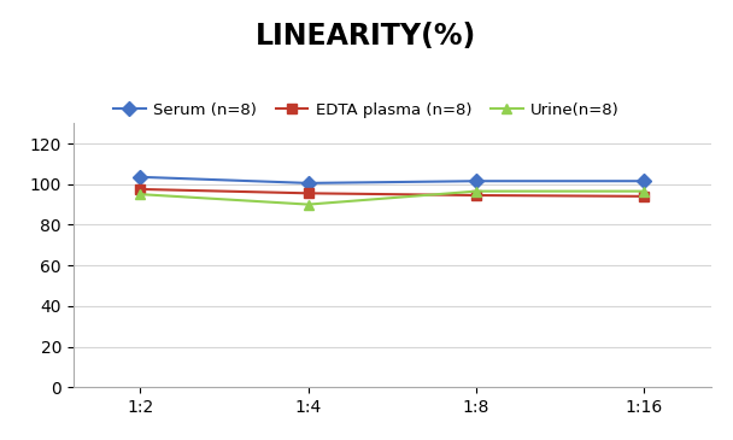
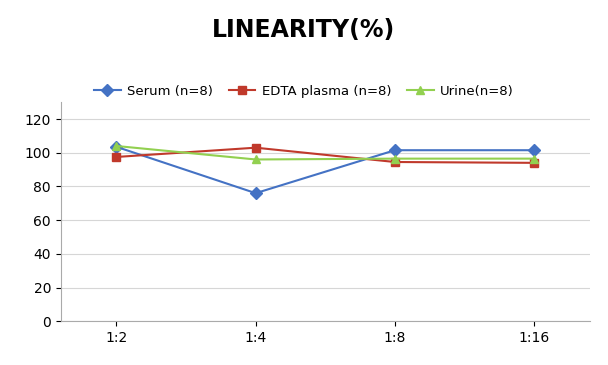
Urine(n=8)/1:2: 95 -> 104
Serum (n=8)/1:4: 100 -> 76
EDTA plasma (n=8)/1:4: 96 -> 103
Urine(n=8)/1:4: 90 -> 96
